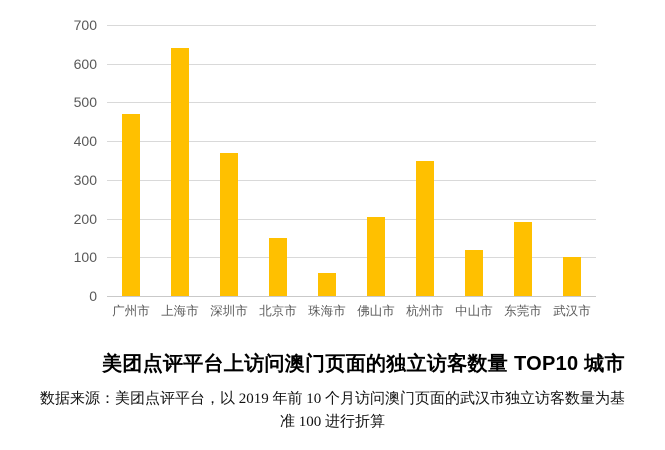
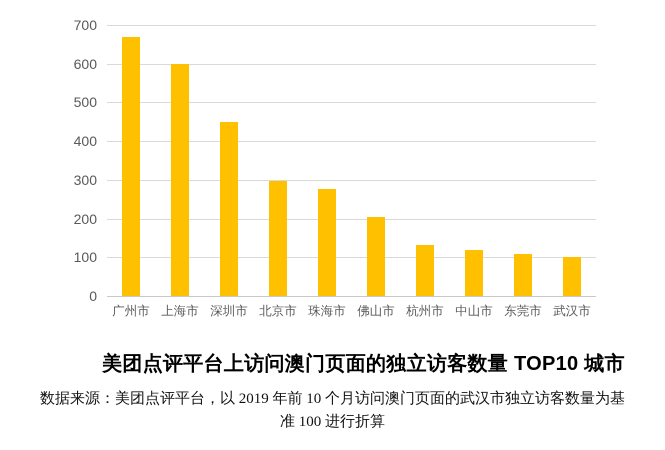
广州市: 470 -> 670
上海市: 640 -> 600
深圳市: 370 -> 450
北京市: 150 -> 300
珠海市: 60 -> 280
杭州市: 350 -> 130
东莞市: 190 -> 110
